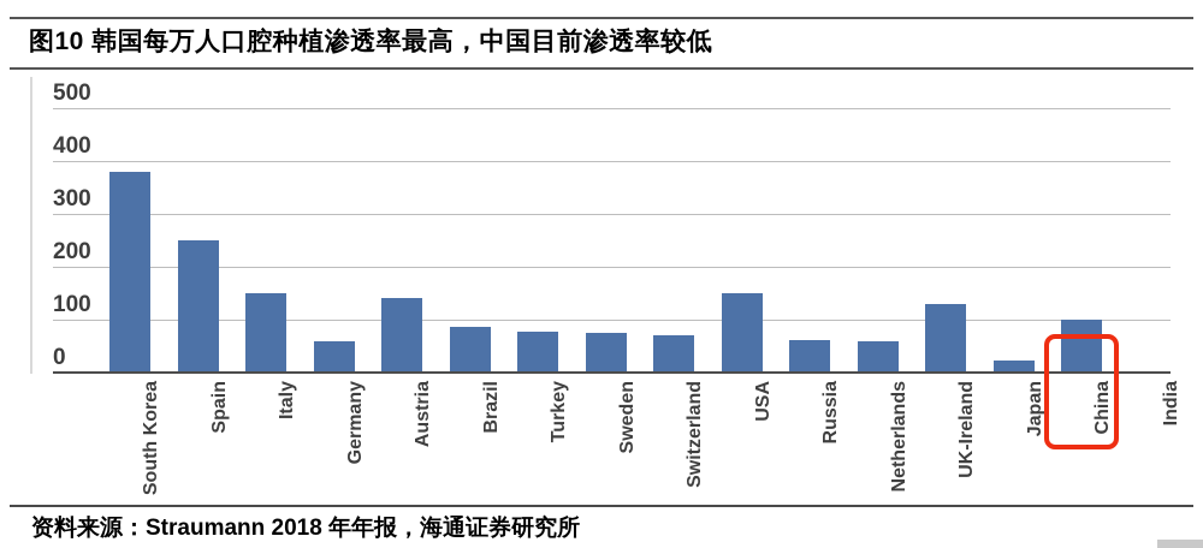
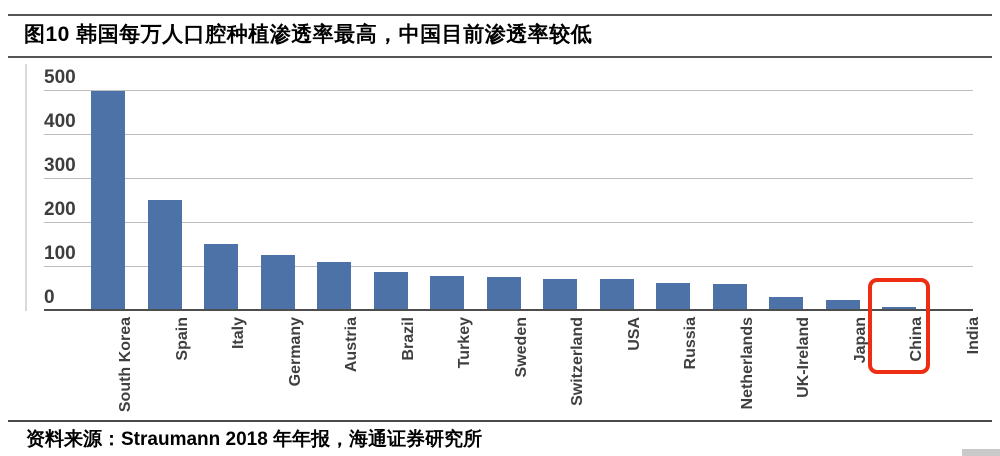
South Korea: 380 -> 500
Germany: 60 -> 120
Austria: 140 -> 110
USA: 150 -> 70
UK-Ireland: 130 -> 30
China: 100 -> 10
